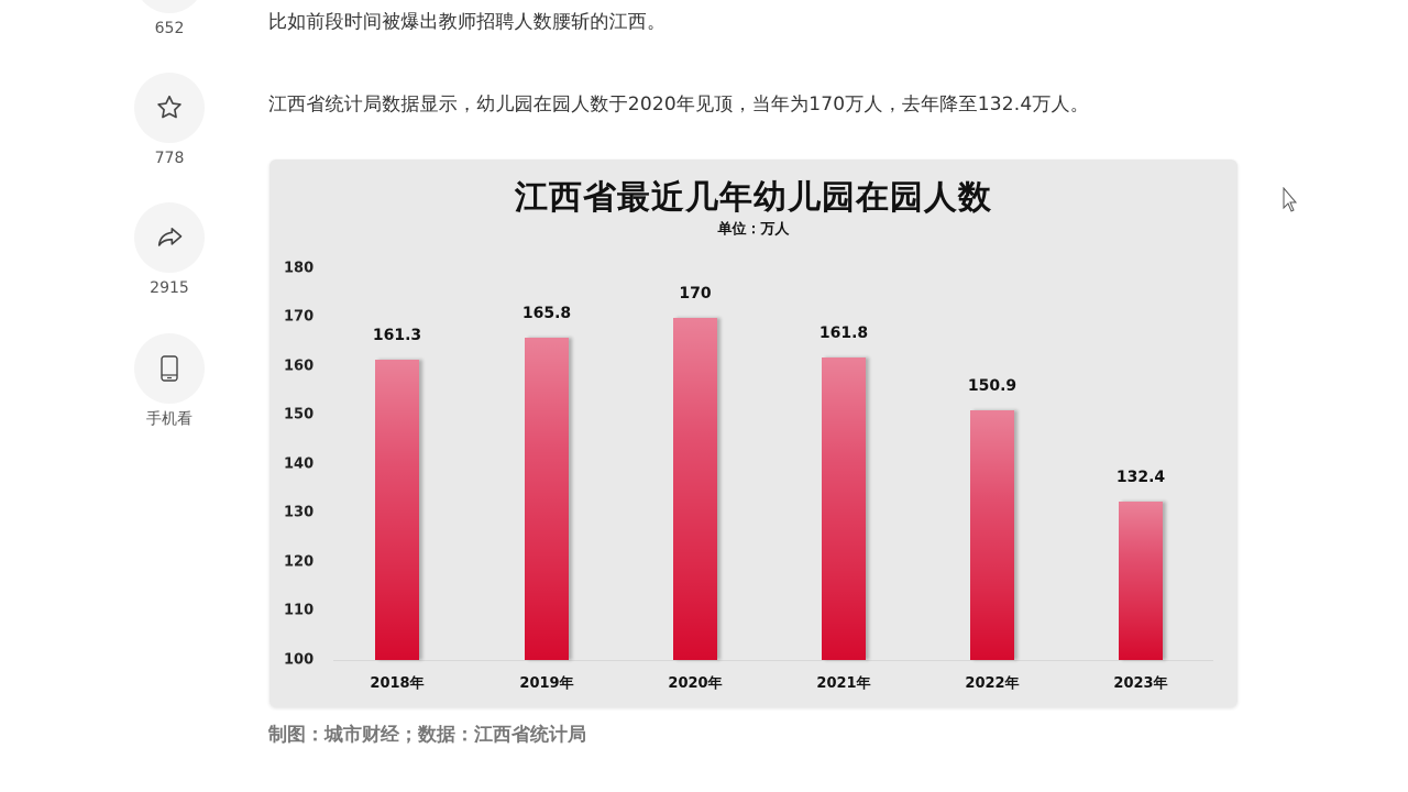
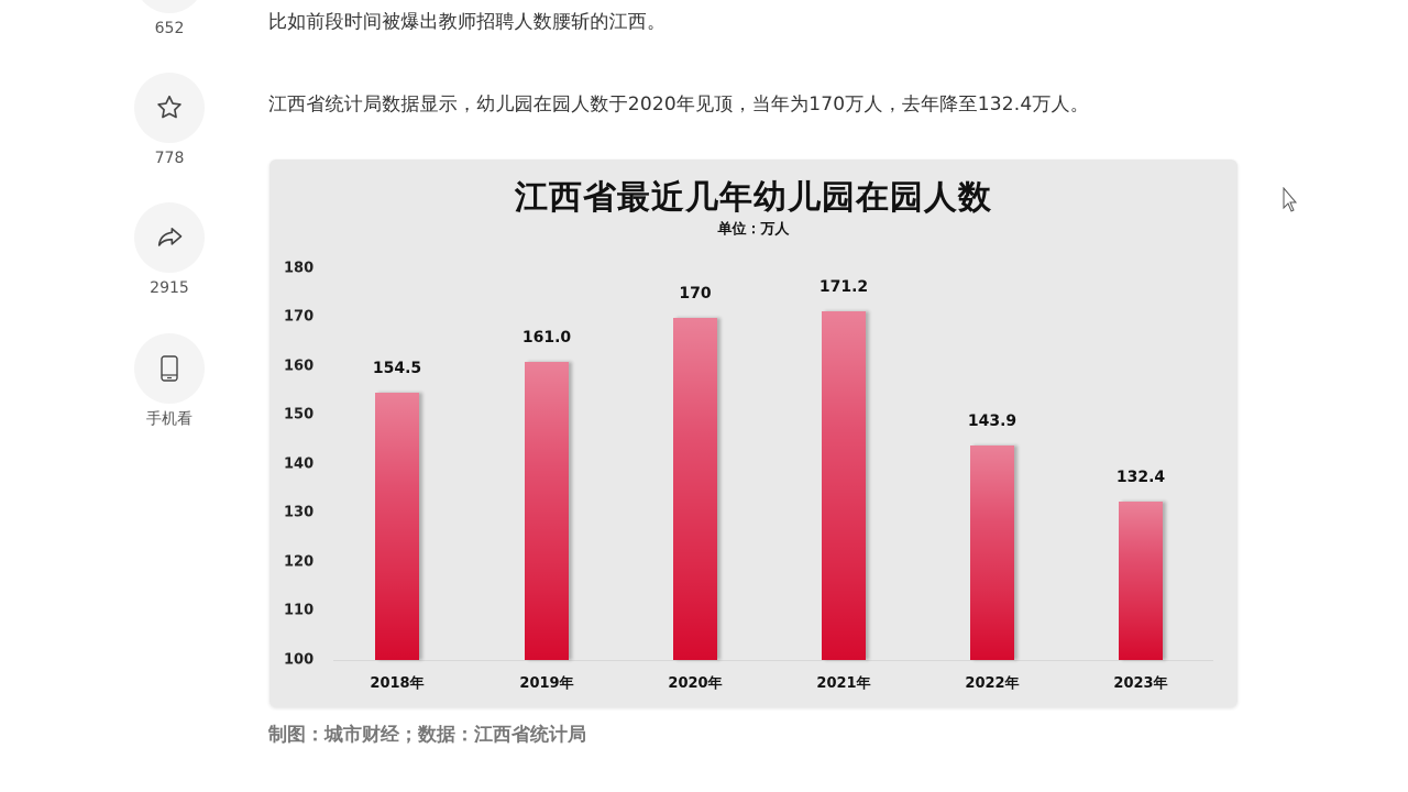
2018年: 161.3 -> 154.5
2019年: 165.8 -> 161.0
2021年: 161.8 -> 171.2
2022年: 150.9 -> 143.9
